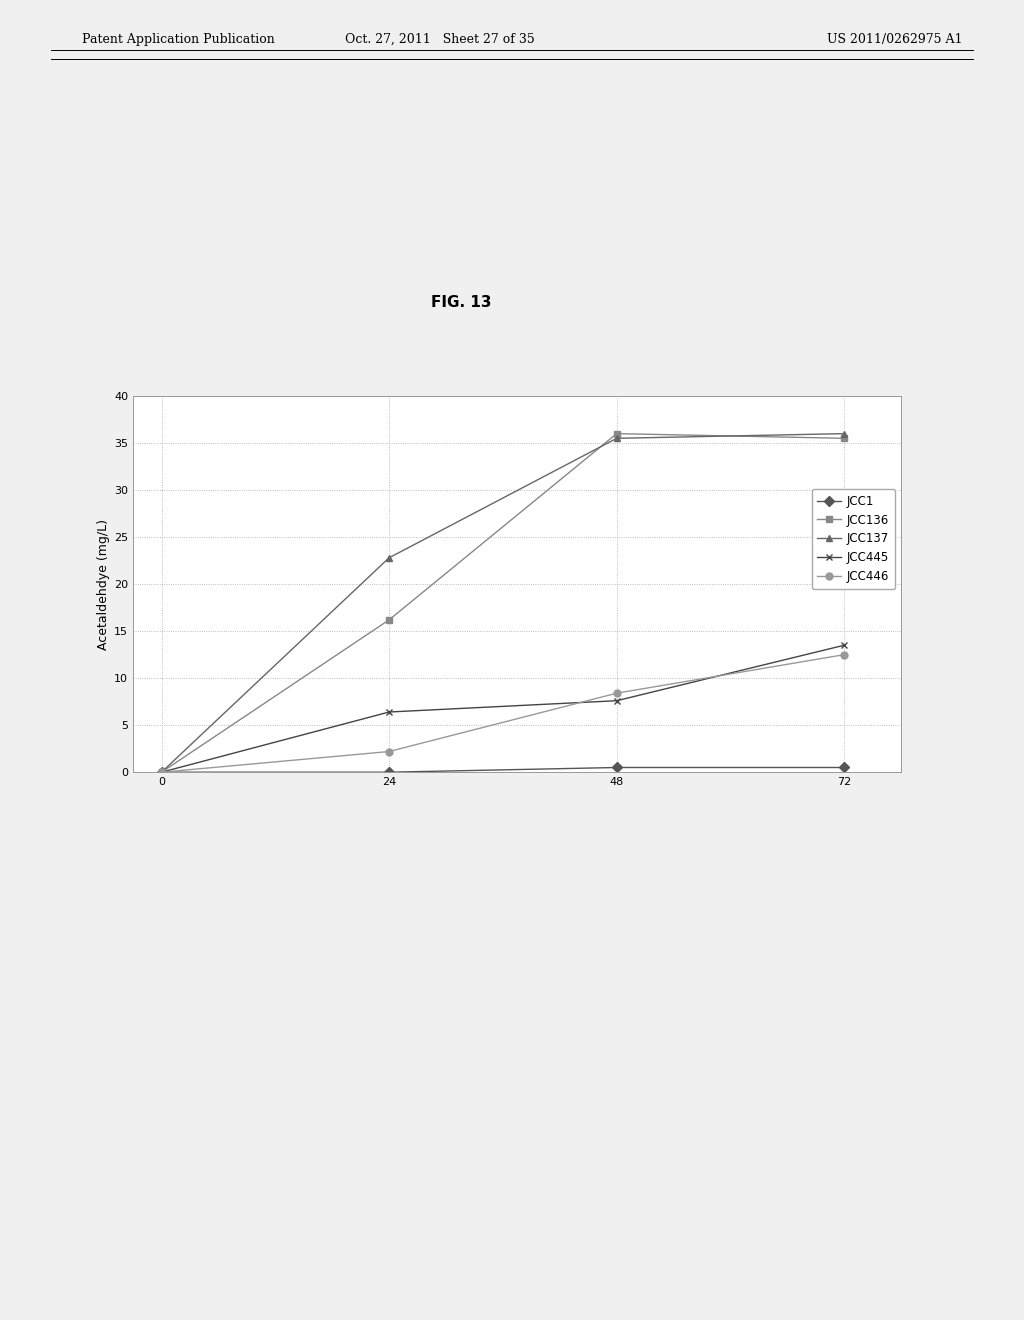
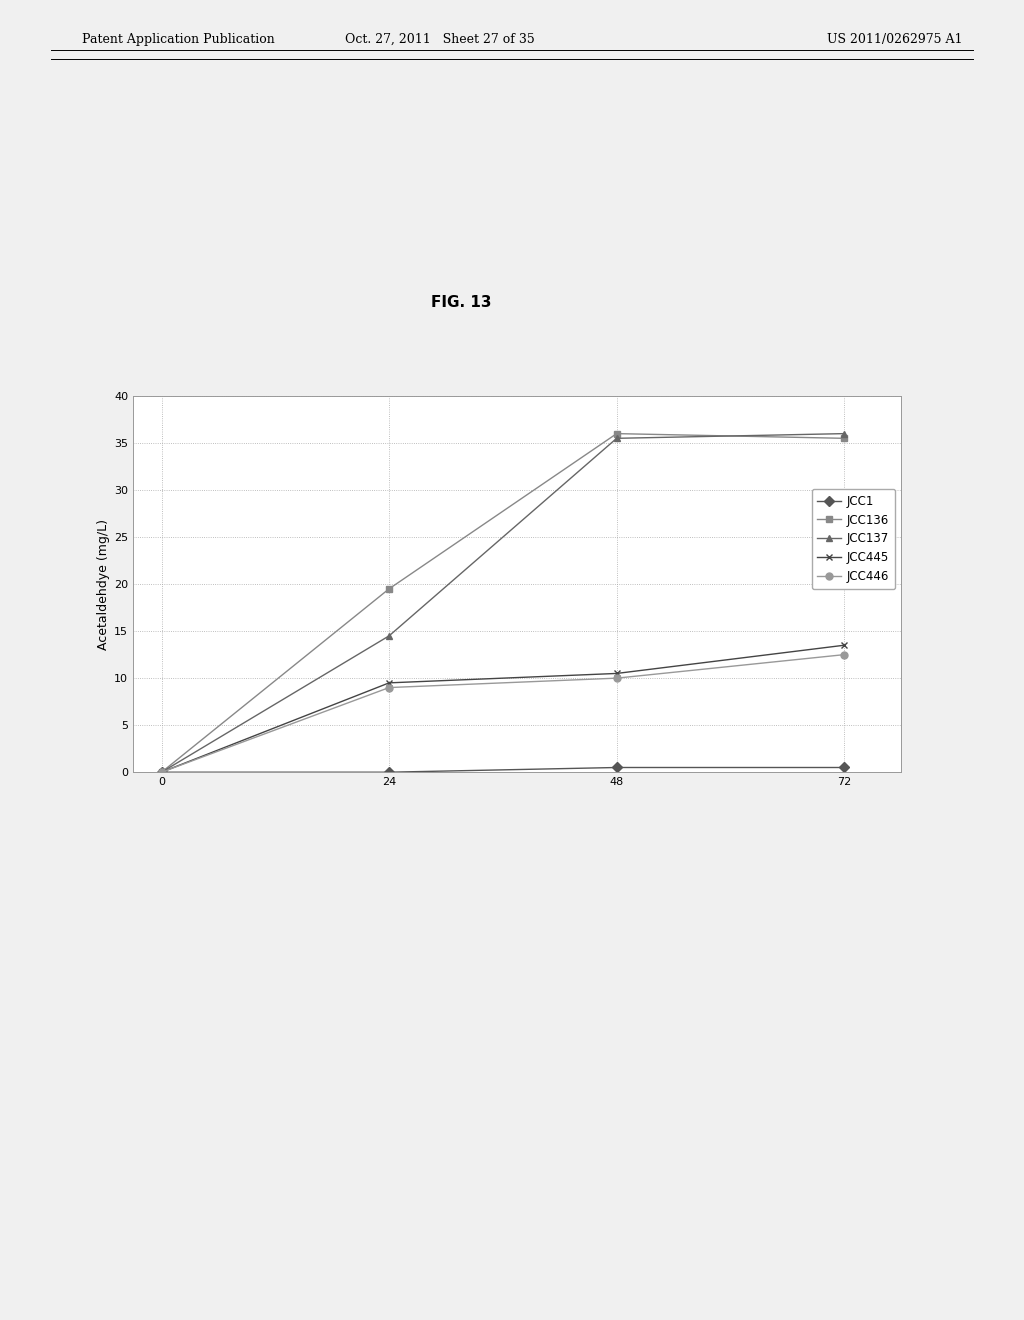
JCC136/24: 16.2 -> 19.5
JCC137/24: 22.8 -> 14.5
JCC445/24: 6.4 -> 9.5
JCC446/24: 2.2 -> 9.0
JCC445/48: 7.6 -> 10.5
JCC446/48: 8.4 -> 10.0
